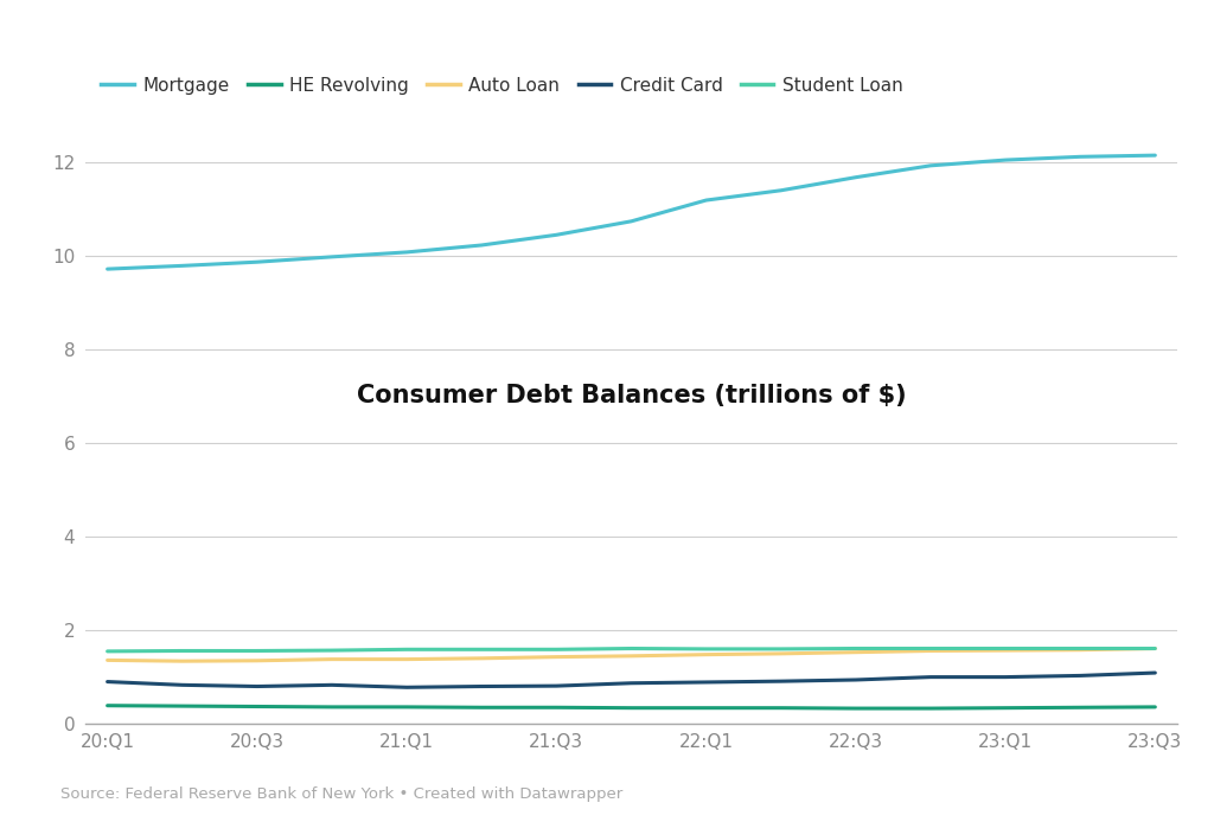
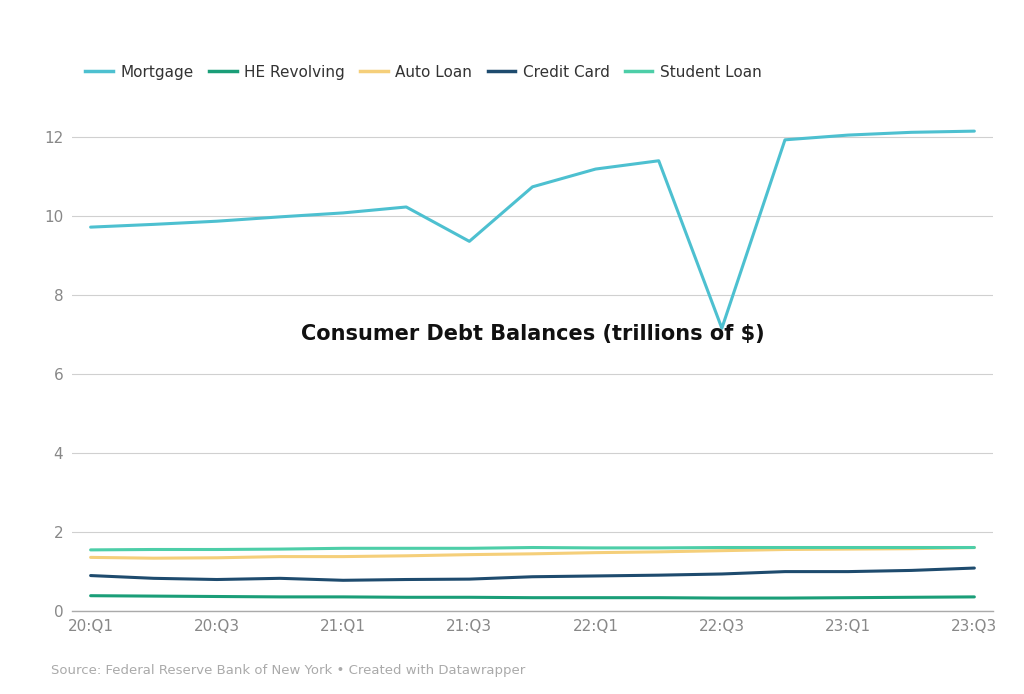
Mortgage/21:Q3: 10.44 -> 9.35
Mortgage/22:Q3: 11.67 -> 7.15
